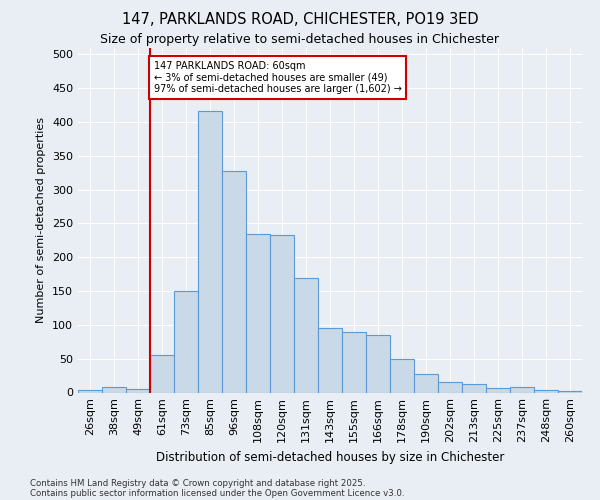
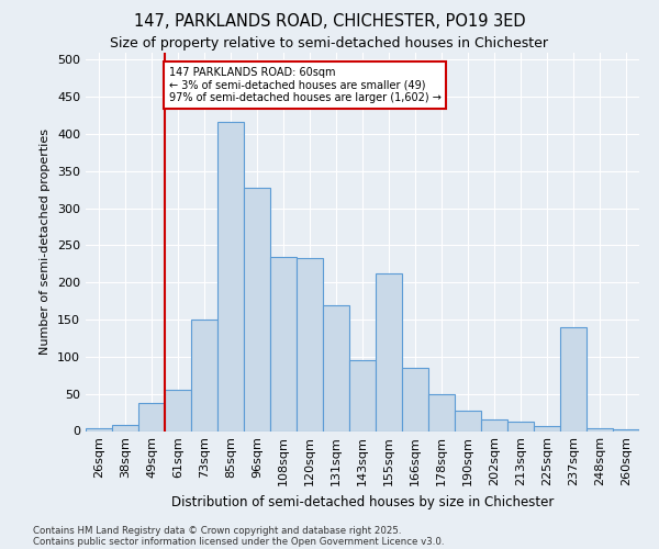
49sqm: 5 -> 38
155sqm: 90 -> 212
237sqm: 8 -> 140
